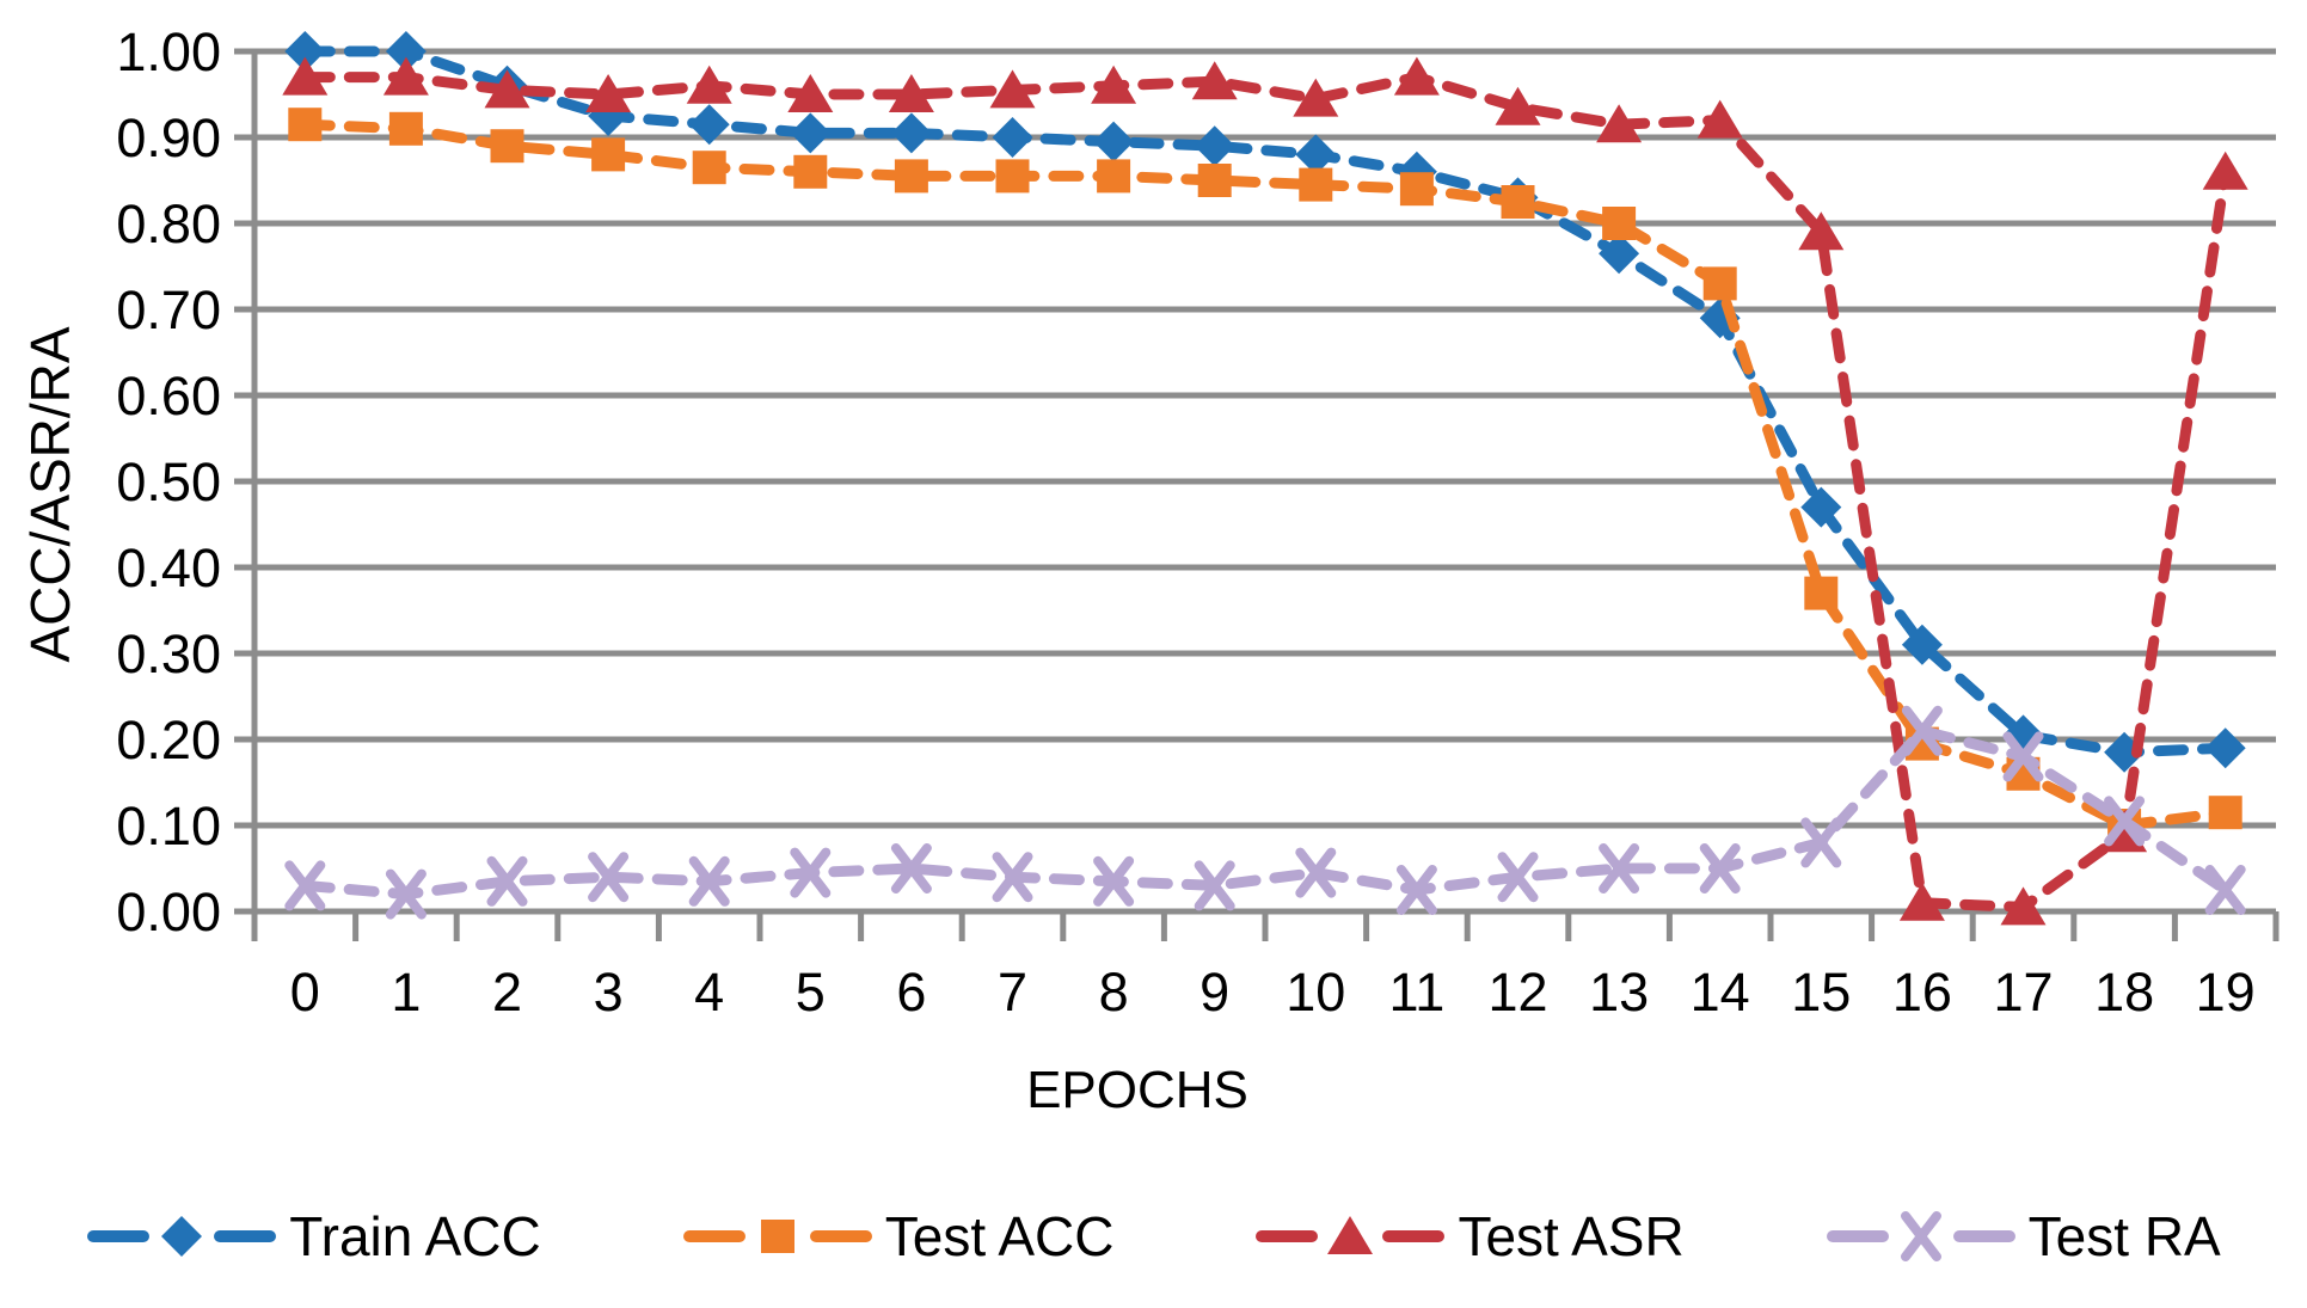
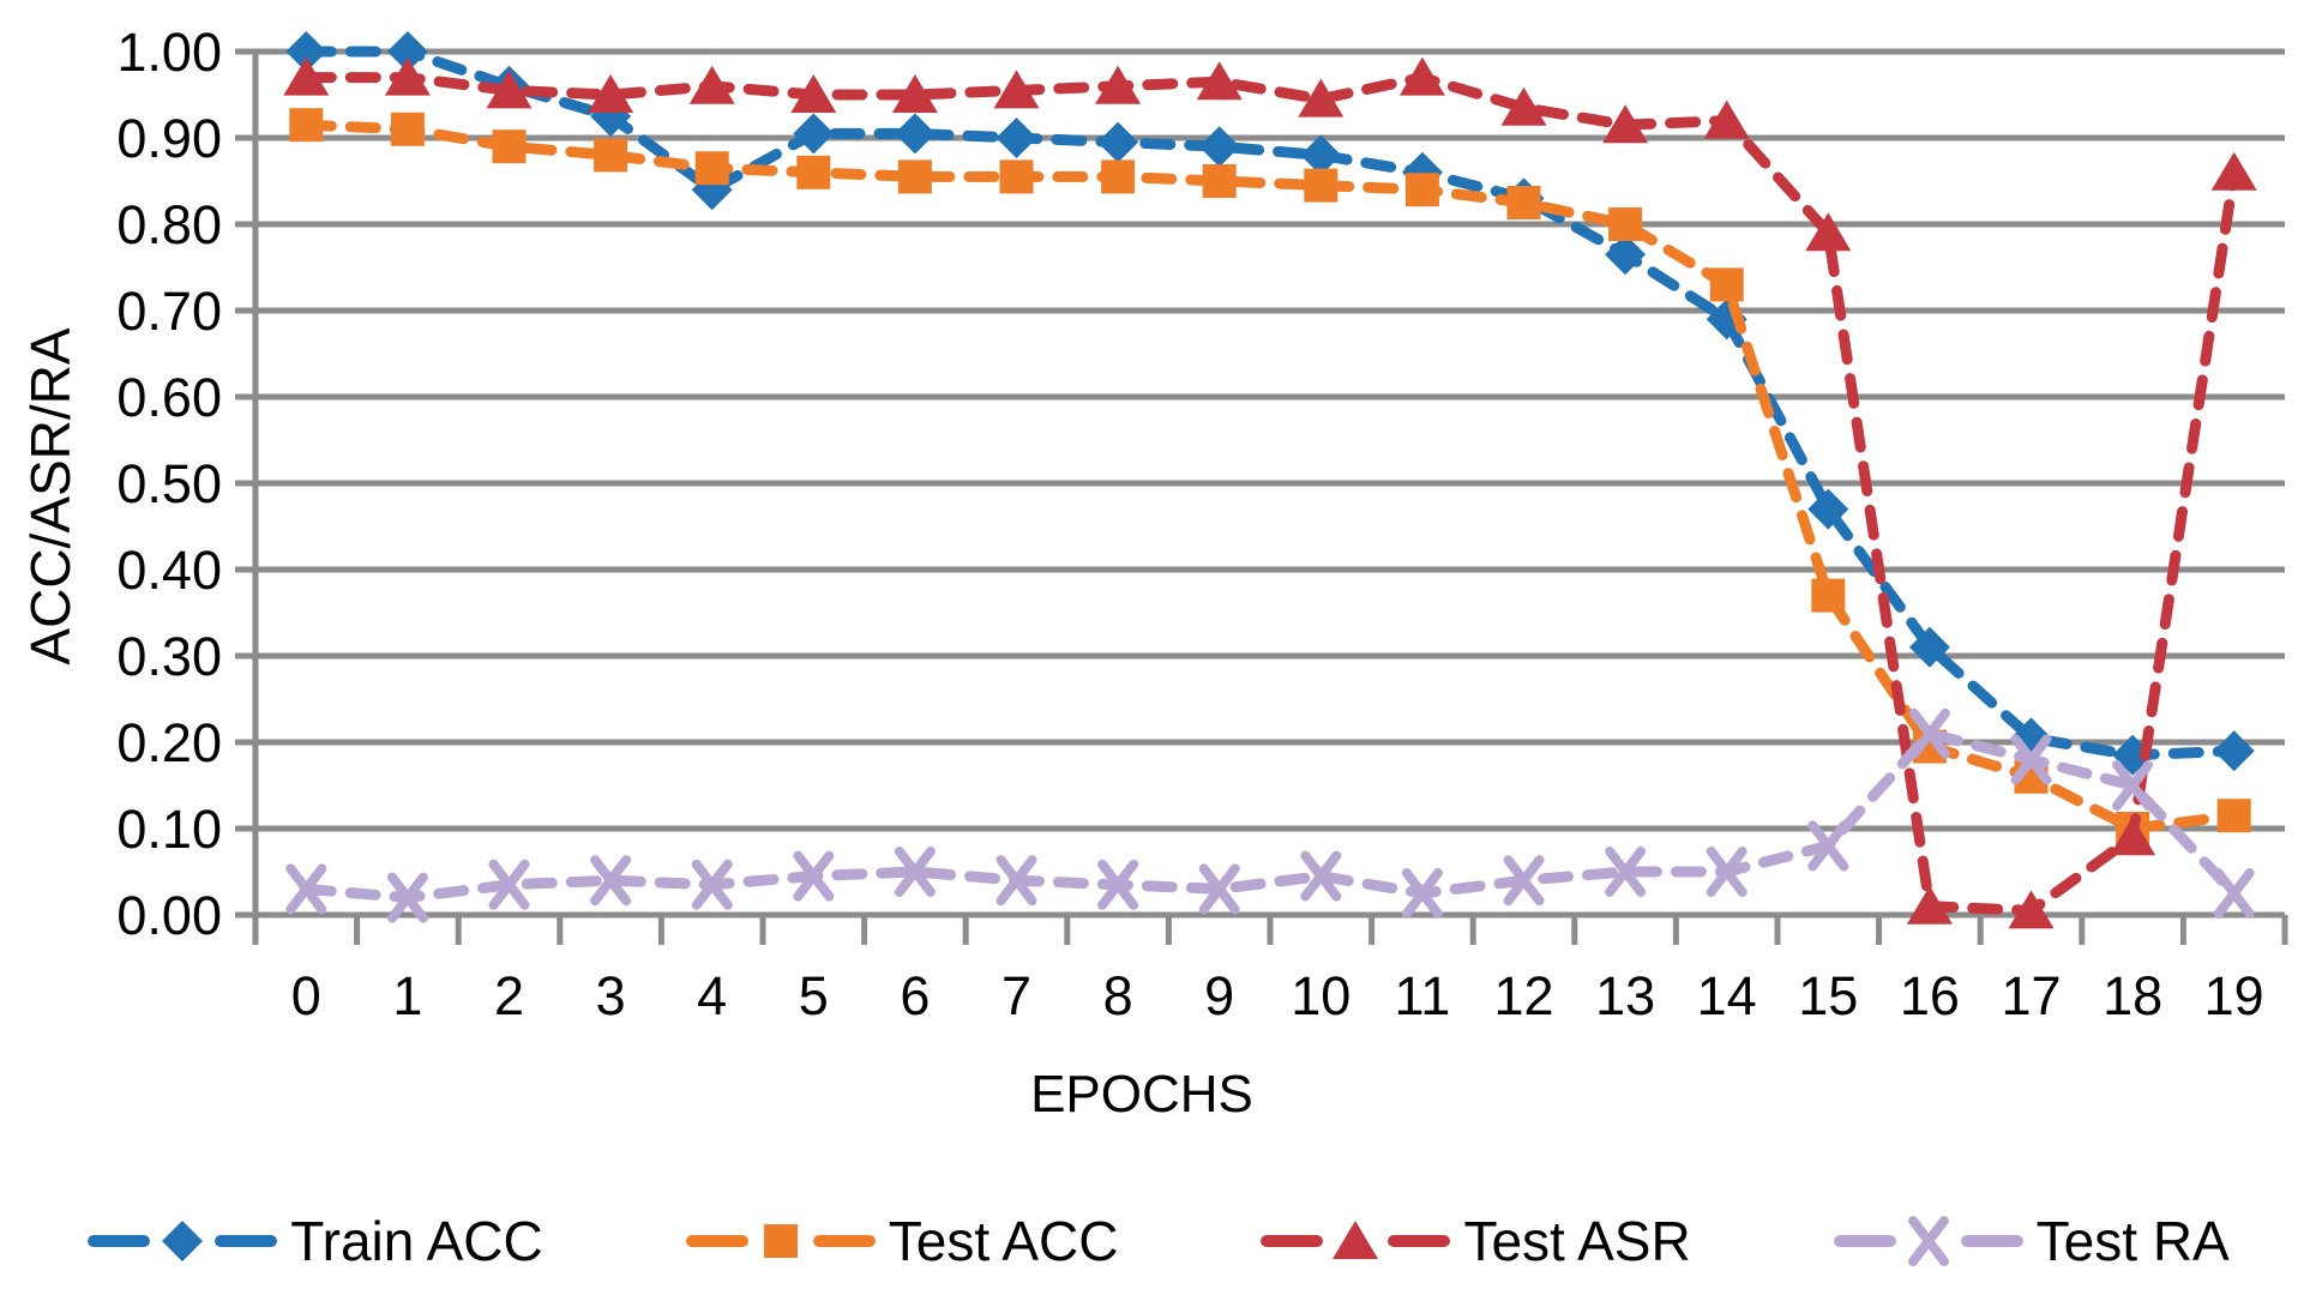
Train ACC/4: 0.92 -> 0.84
Test RA/18: 0.10 -> 0.15
